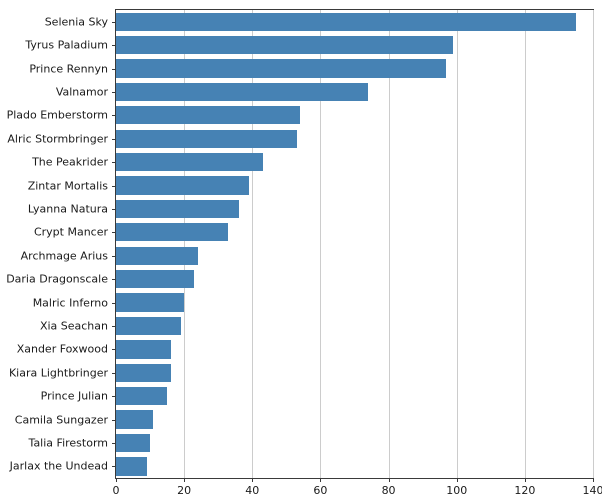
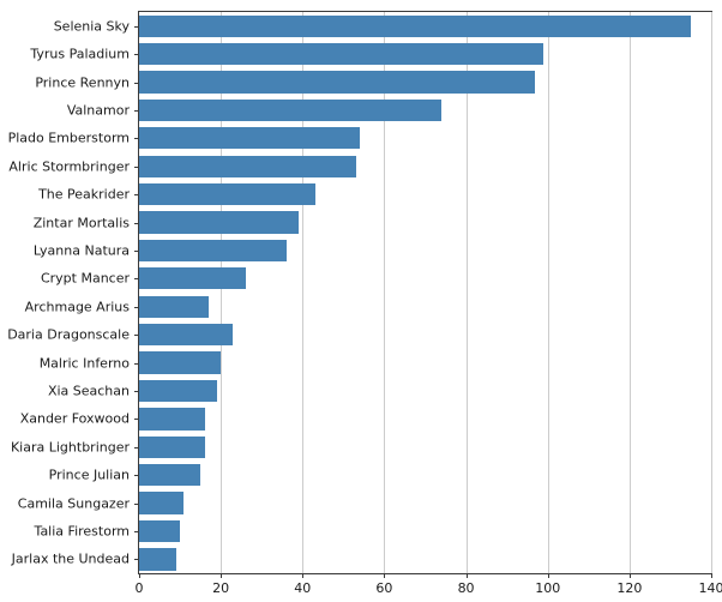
Crypt Mancer: 33 -> 26
Archmage Arius: 24 -> 17
